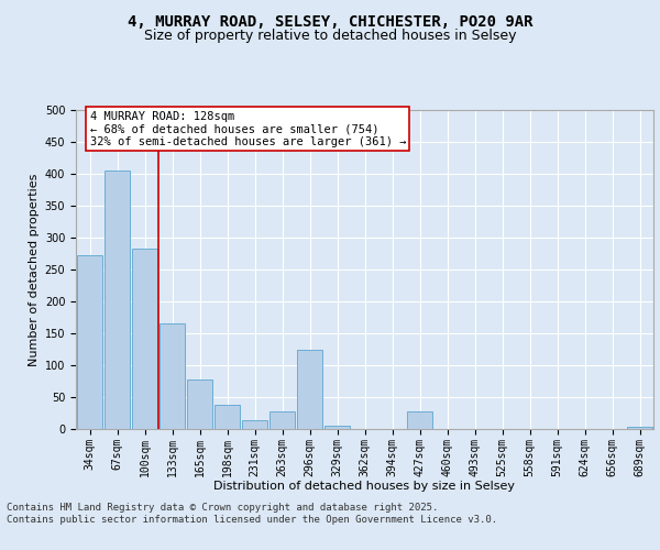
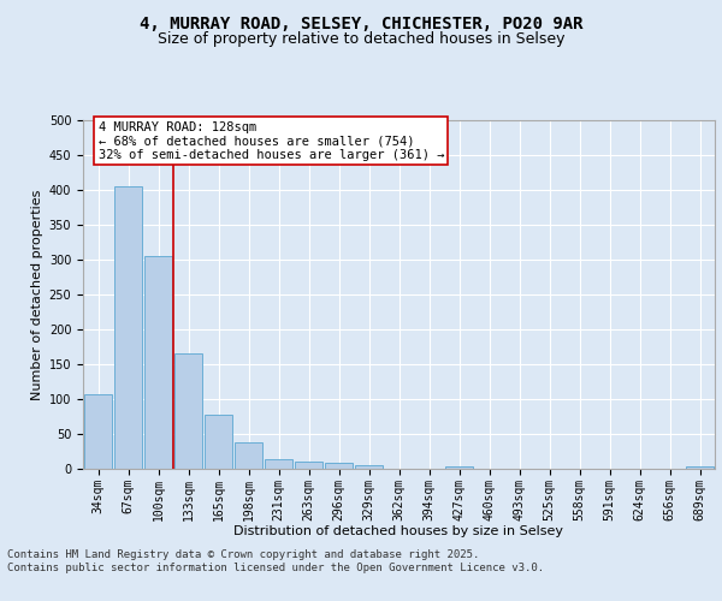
34sqm: 272 -> 107
100sqm: 282 -> 305
263sqm: 28 -> 10
296sqm: 124 -> 8
427sqm: 28 -> 3
